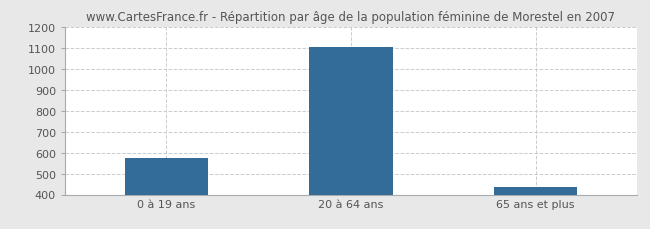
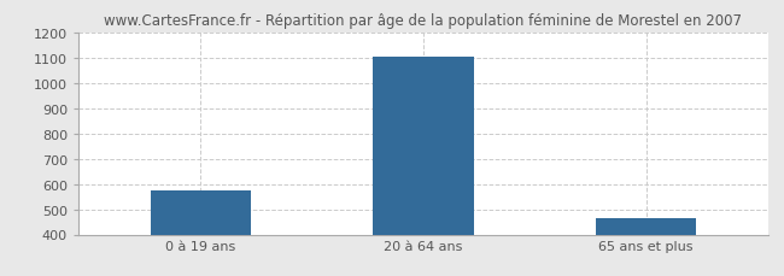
65 ans et plus: 435 -> 465
